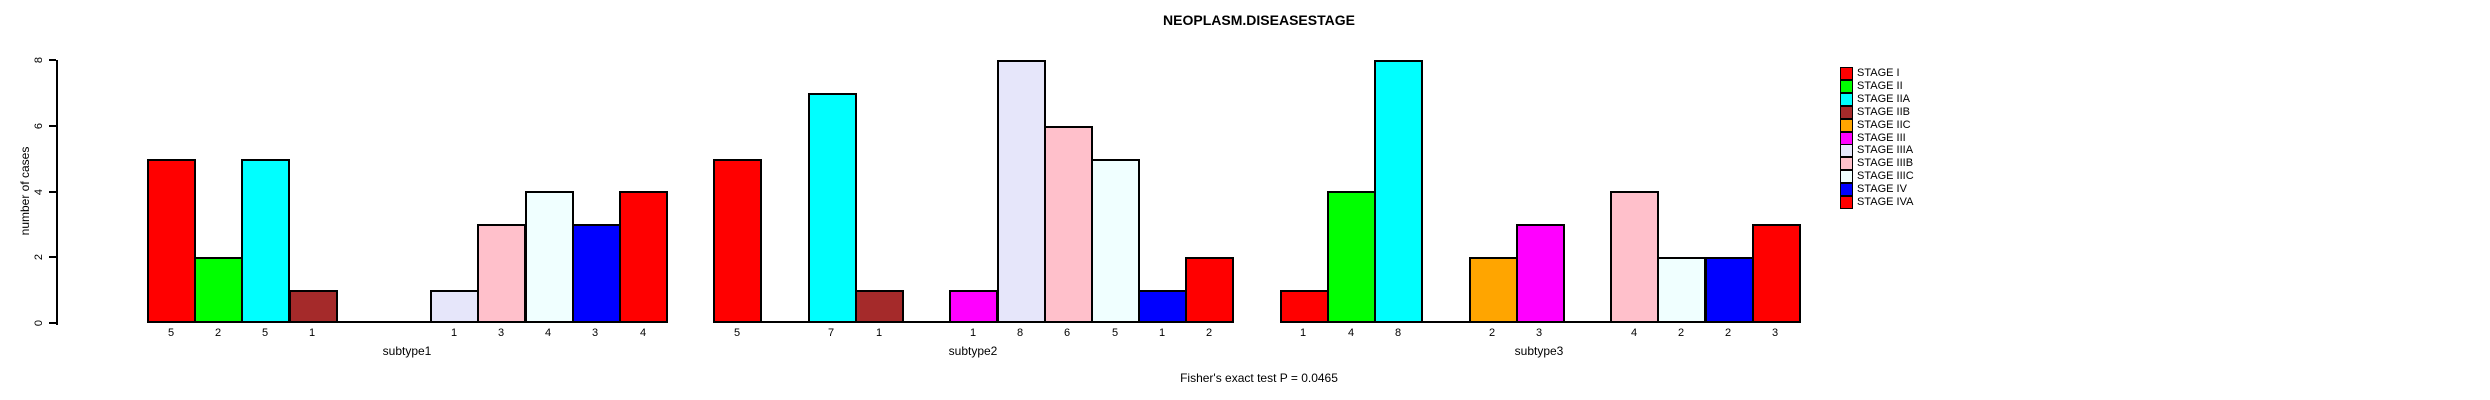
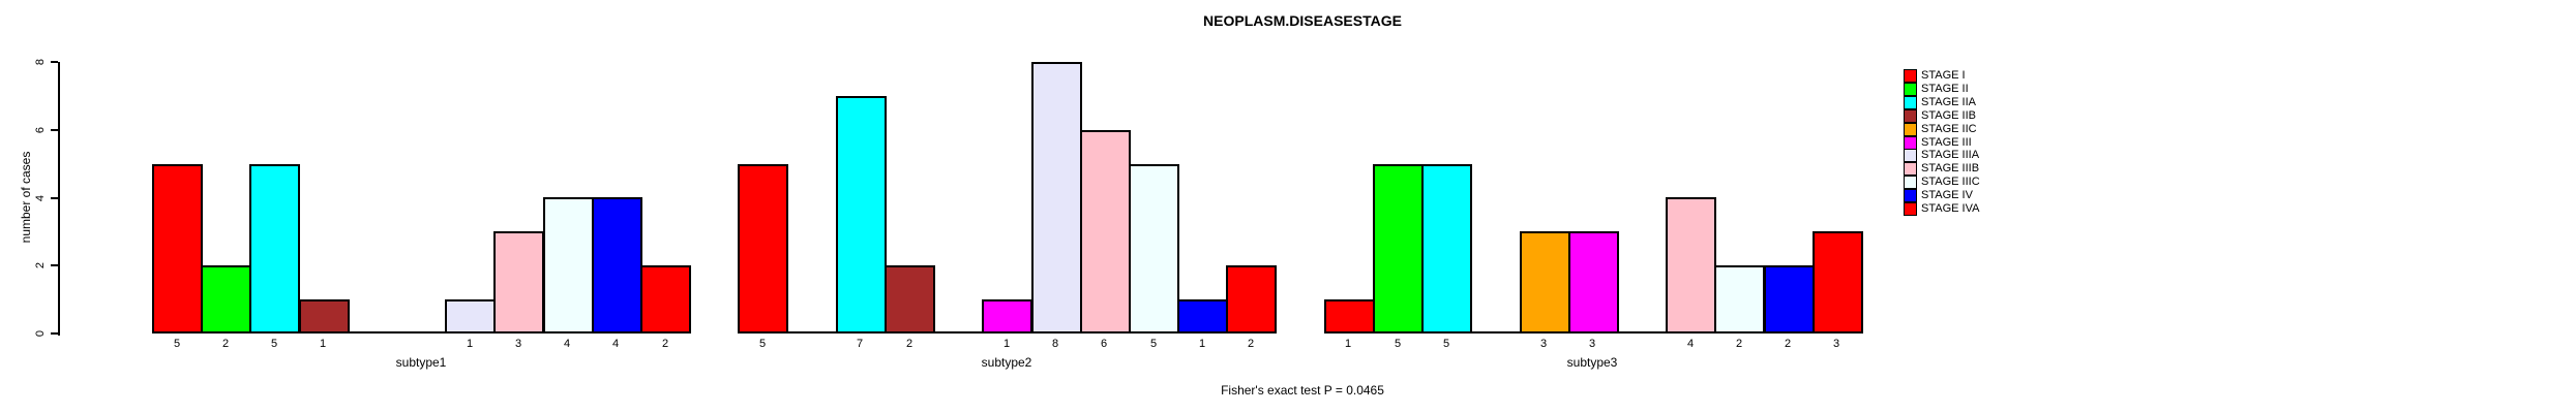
STAGE IV/subtype1: 3 -> 4
STAGE IVA/subtype1: 4 -> 2
STAGE IIB/subtype2: 1 -> 2
STAGE II/subtype3: 4 -> 5
STAGE IIA/subtype3: 8 -> 5
STAGE IIC/subtype3: 2 -> 3
